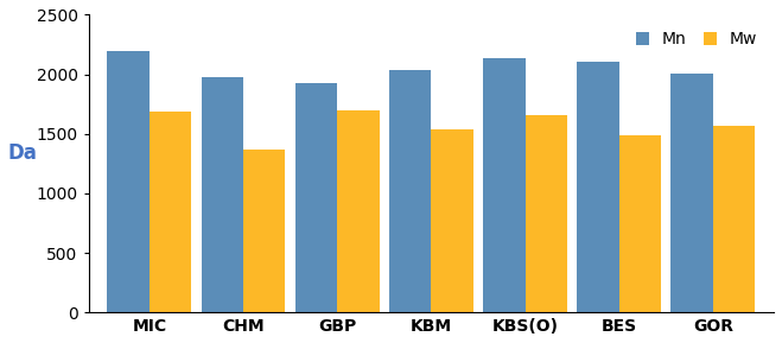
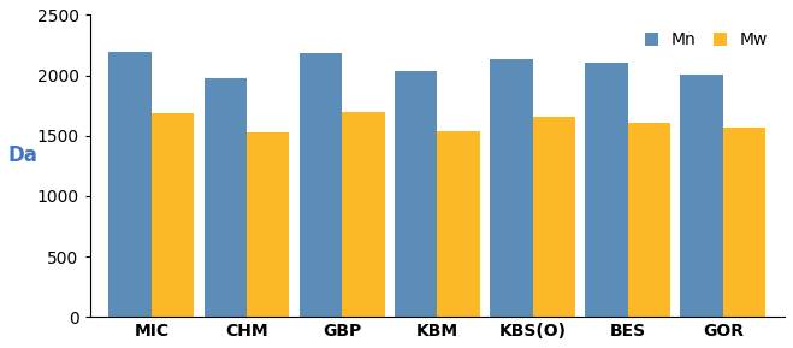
Mw/CHM: 1370 -> 1520
Mn/GBP: 1930 -> 2190
Mw/BES: 1490 -> 1610
